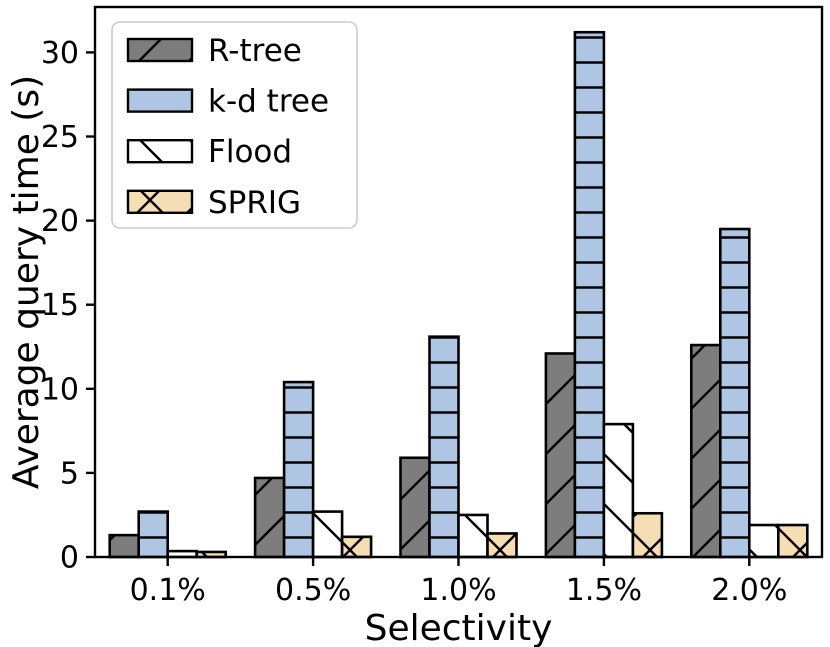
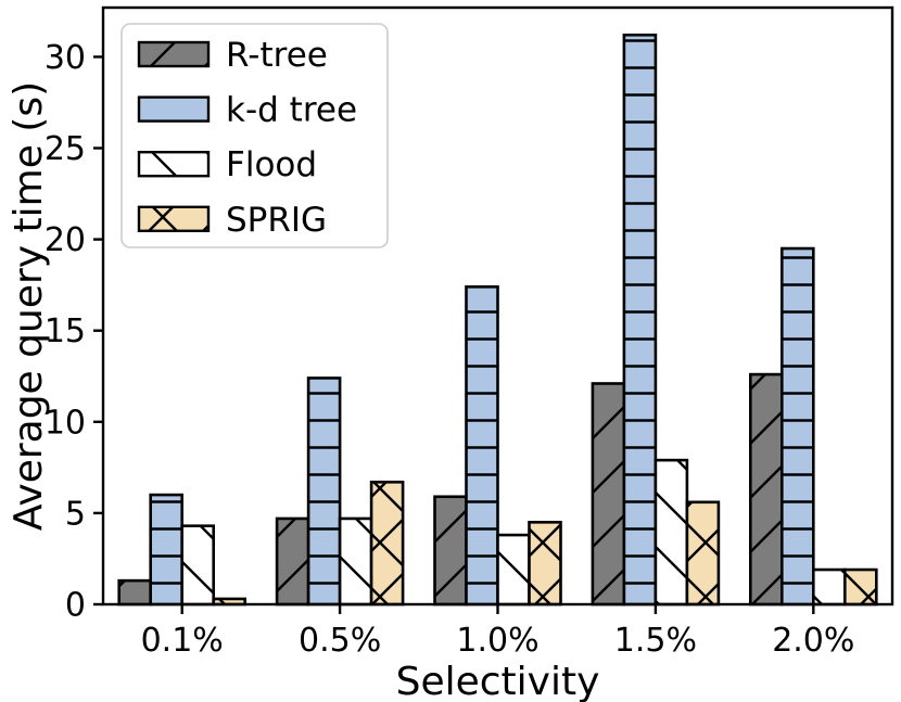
k-d tree/0.1%: 2.7 -> 6.0
Flood/0.1%: 0.3 -> 4.3
k-d tree/0.5%: 10.4 -> 12.4
Flood/0.5%: 2.7 -> 4.7
SPRIG/0.5%: 1.2 -> 6.7
k-d tree/1.0%: 13.1 -> 17.4
Flood/1.0%: 2.5 -> 3.8
SPRIG/1.0%: 1.4 -> 4.5
SPRIG/1.5%: 2.6 -> 5.6
